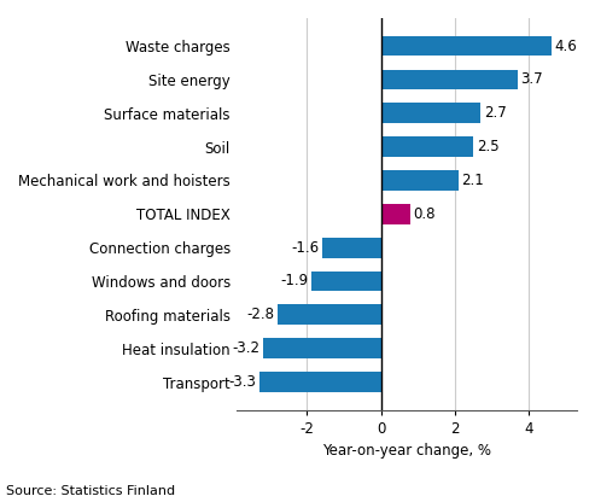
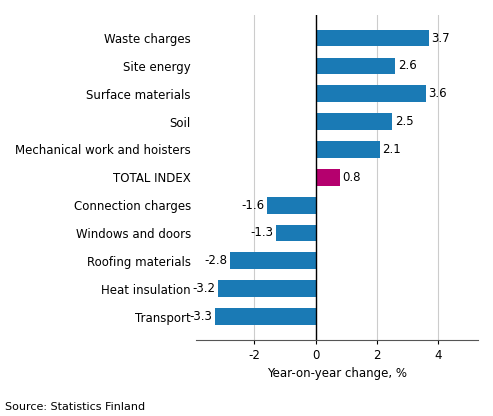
Waste charges: 4.6 -> 3.7
Site energy: 3.7 -> 2.6
Surface materials: 2.7 -> 3.6
Windows and doors: -1.9 -> -1.3
